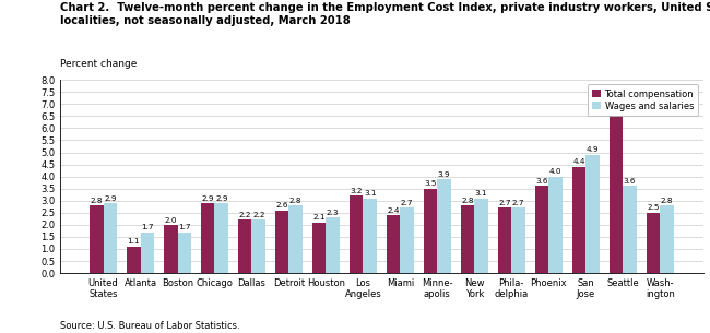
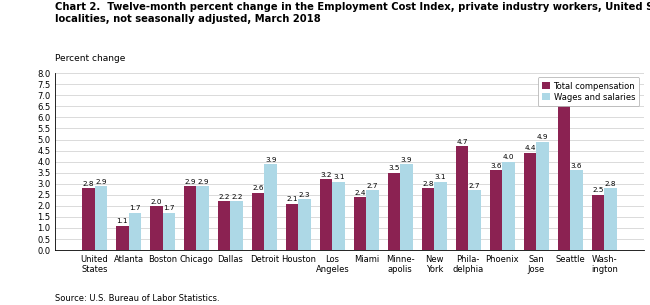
Wages and salaries/Detroit: 2.8 -> 3.9
Total compensation/Phila- delphia: 2.7 -> 4.7
